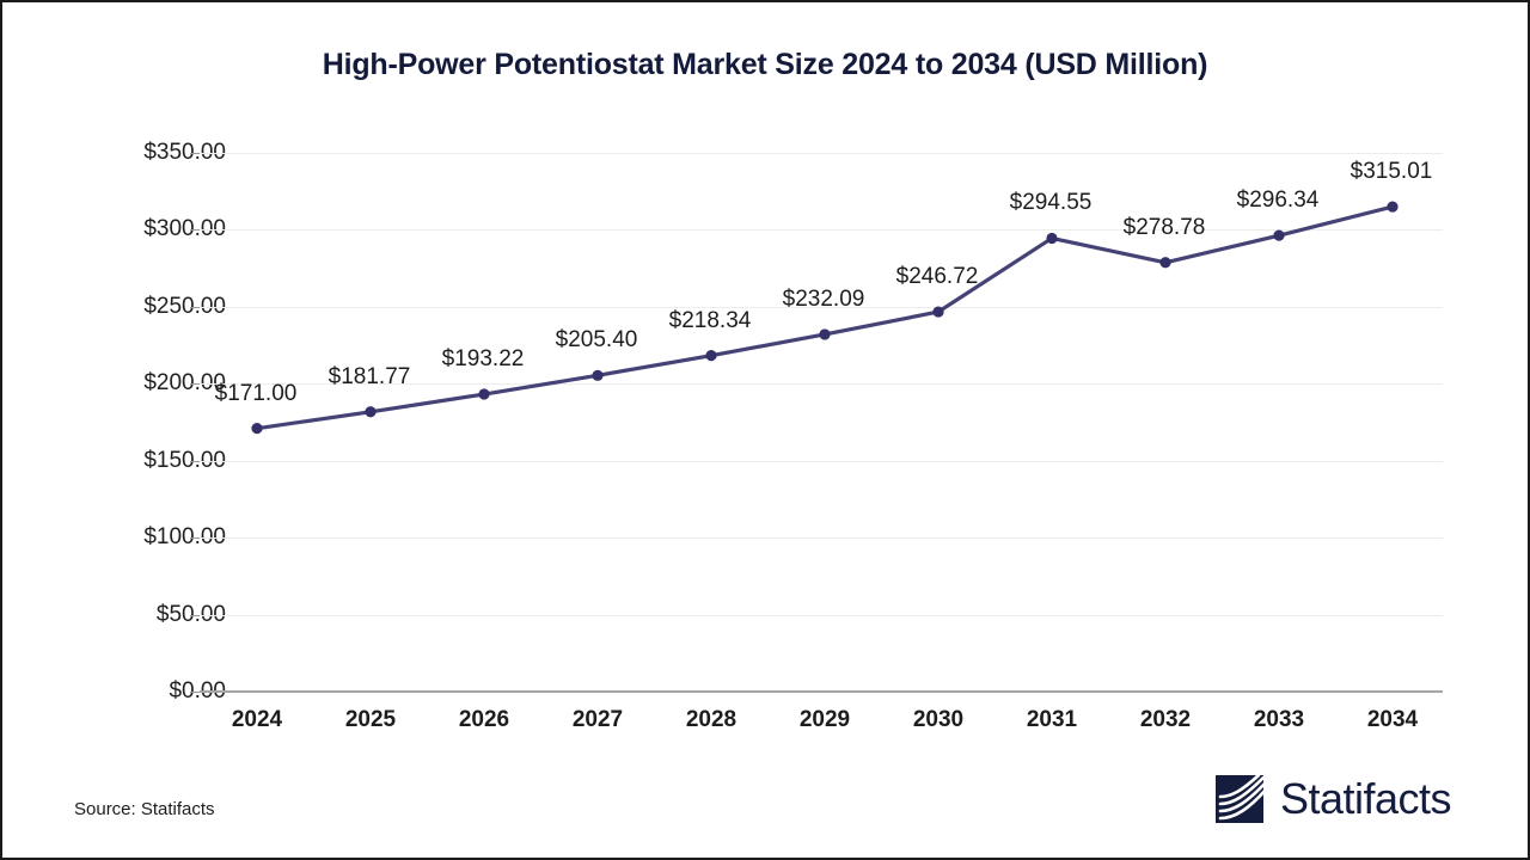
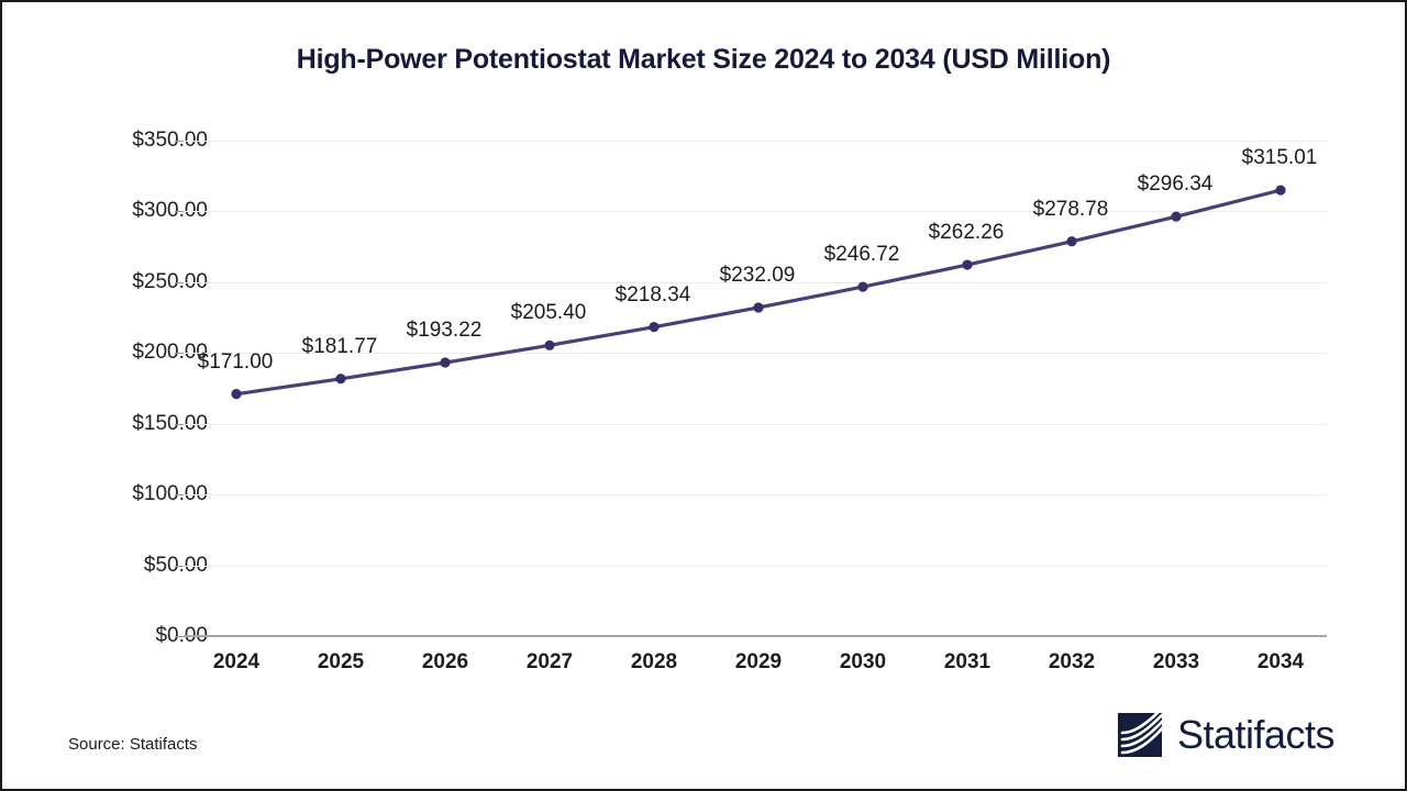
2031: $294.55 -> $262.26
